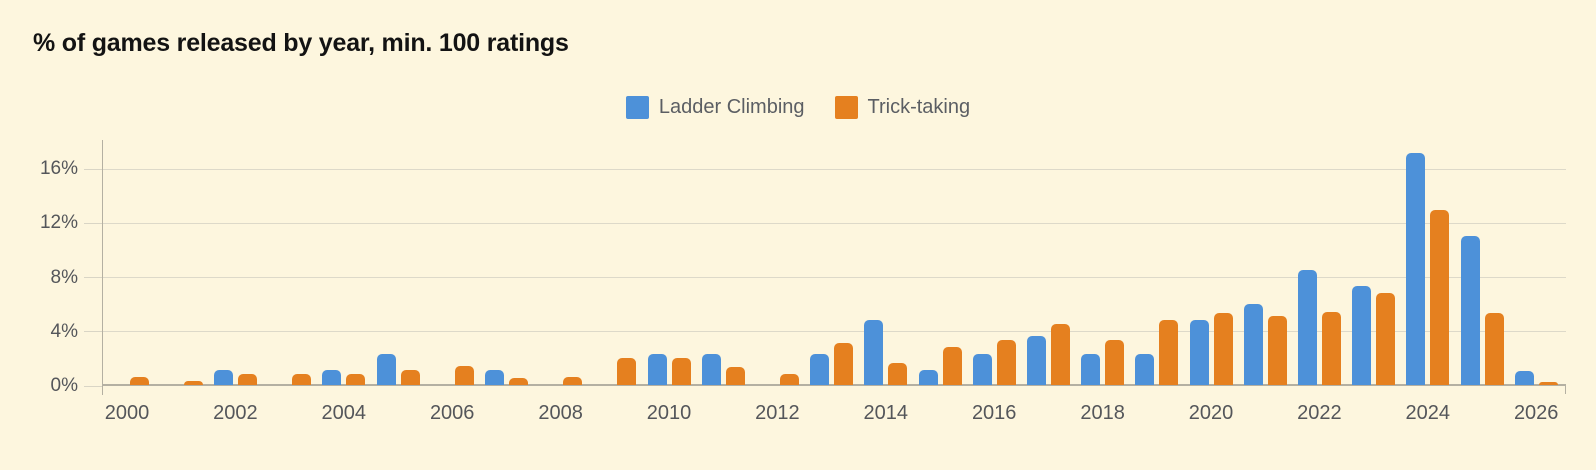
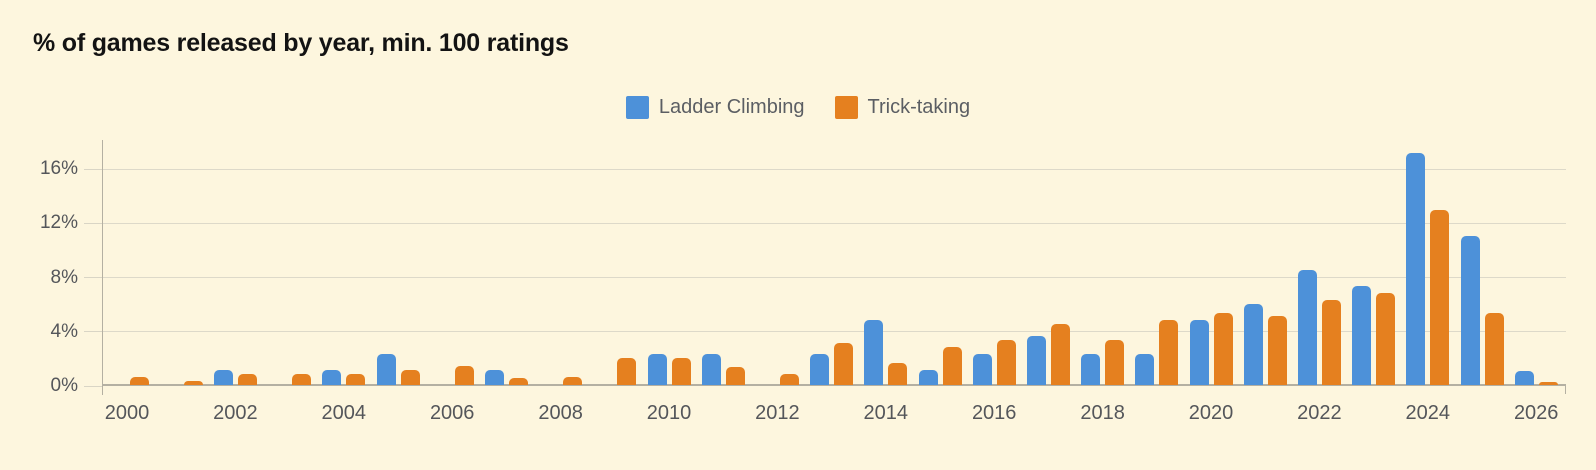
Trick-taking/2022: 5.4% -> 6.3%
